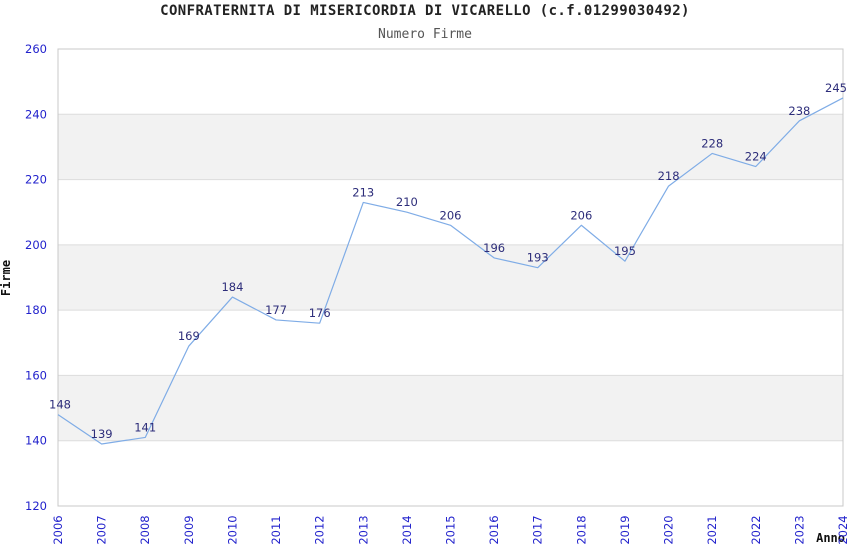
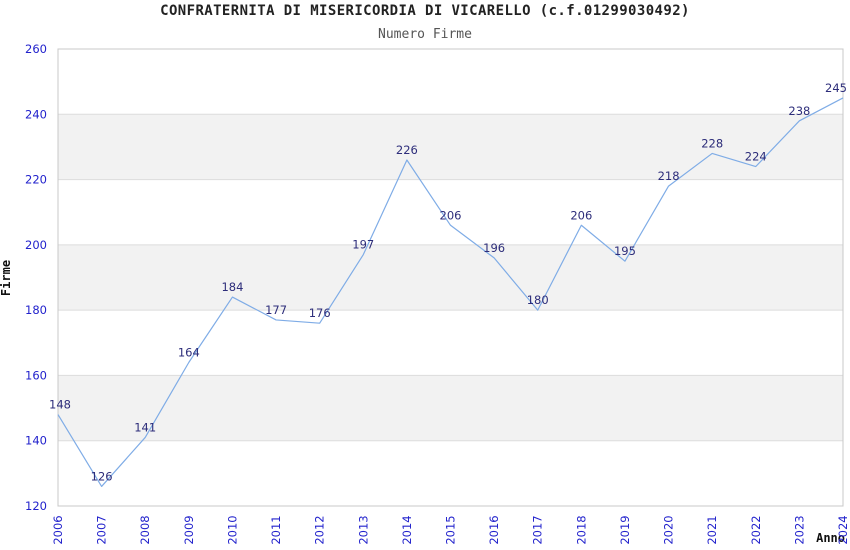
2007: 139 -> 126
2009: 169 -> 164
2013: 213 -> 197
2014: 210 -> 226
2017: 193 -> 180
